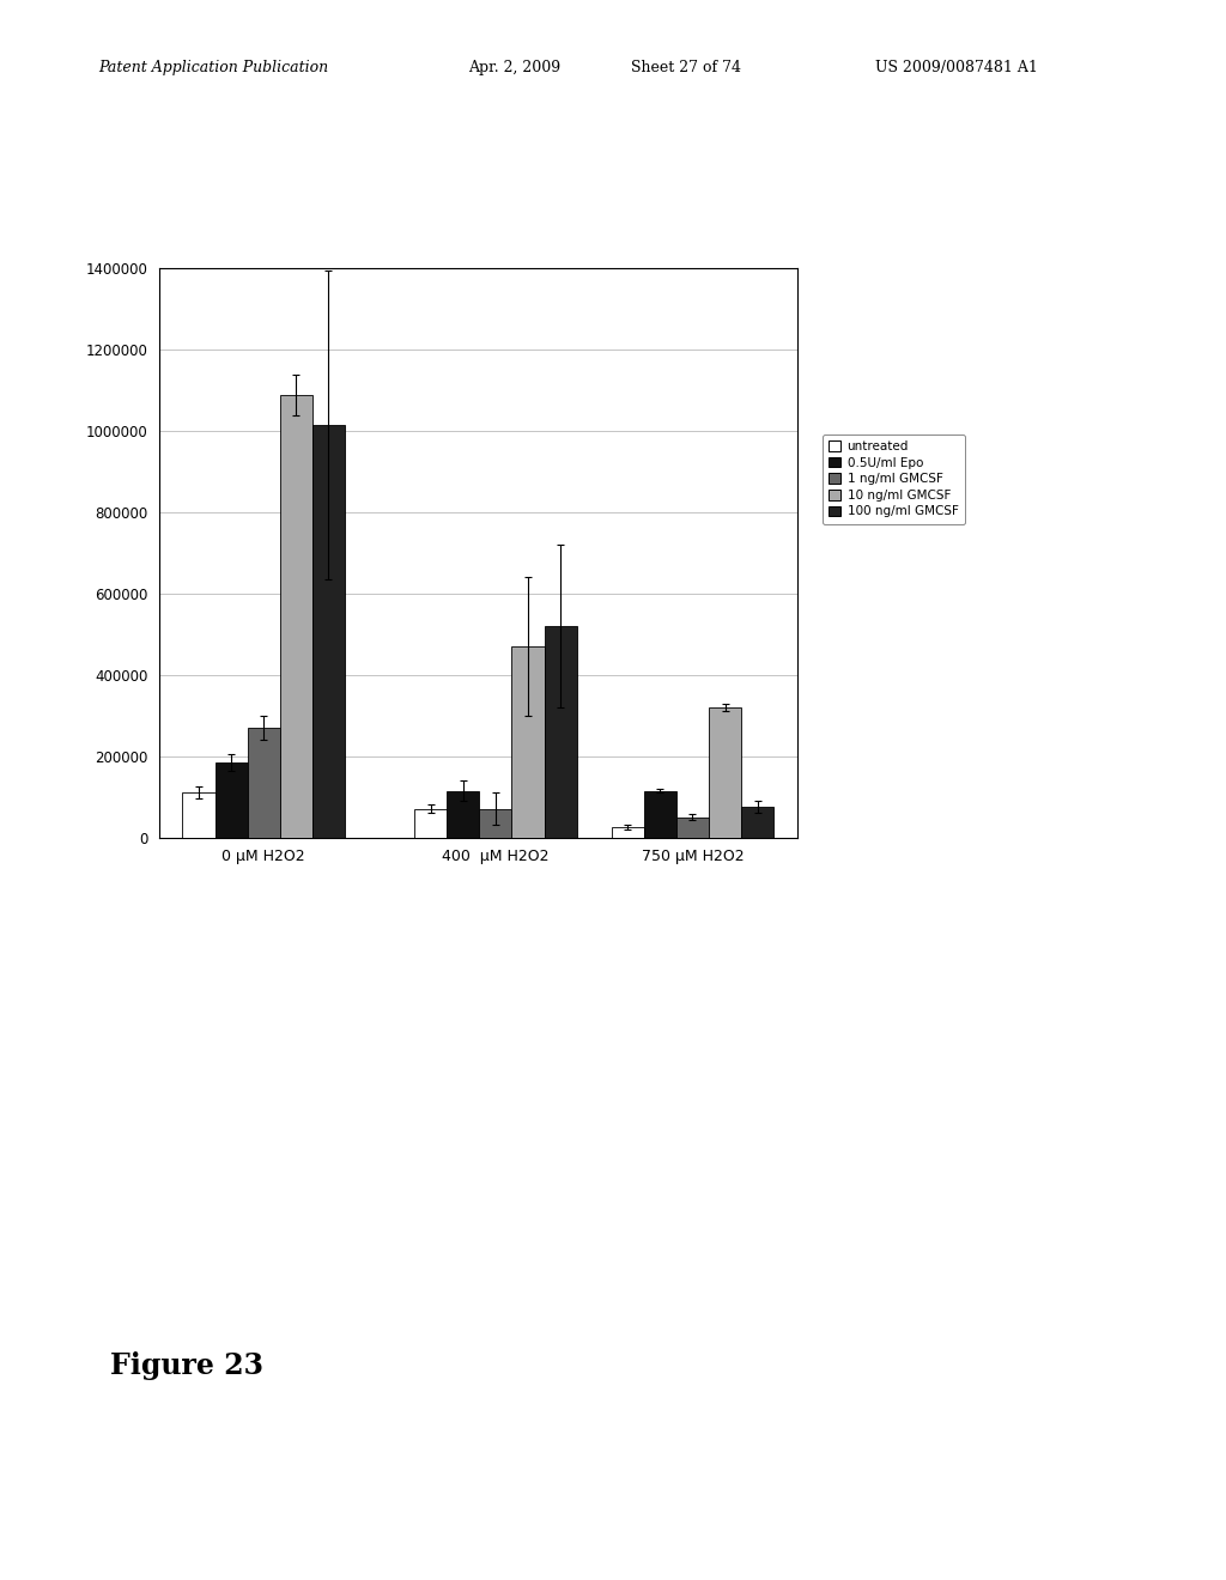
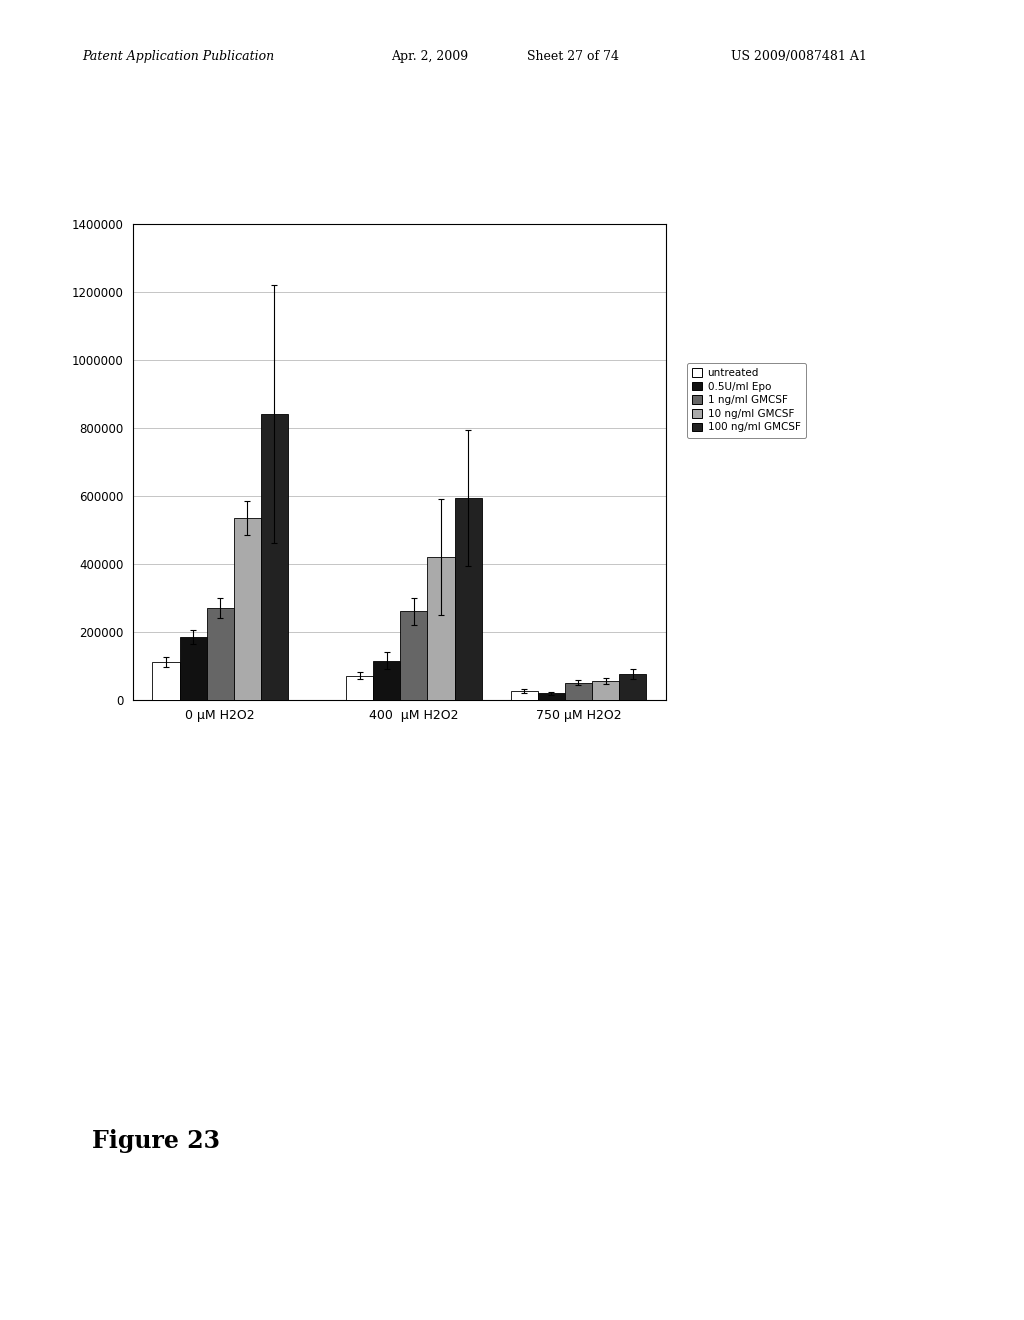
10 ng/ml GMCSF/0 μM H2O2: 1090000 -> 535000
100 ng/ml GMCSF/0 μM H2O2: 1015000 -> 840000
1 ng/ml GMCSF/400 μM H2O2: 70000 -> 260000
10 ng/ml GMCSF/400 μM H2O2: 470000 -> 420000
100 ng/ml GMCSF/400 μM H2O2: 520000 -> 595000
0.5U/ml Epo/750 μM H2O2: 115000 -> 18000
10 ng/ml GMCSF/750 μM H2O2: 320000 -> 55000
